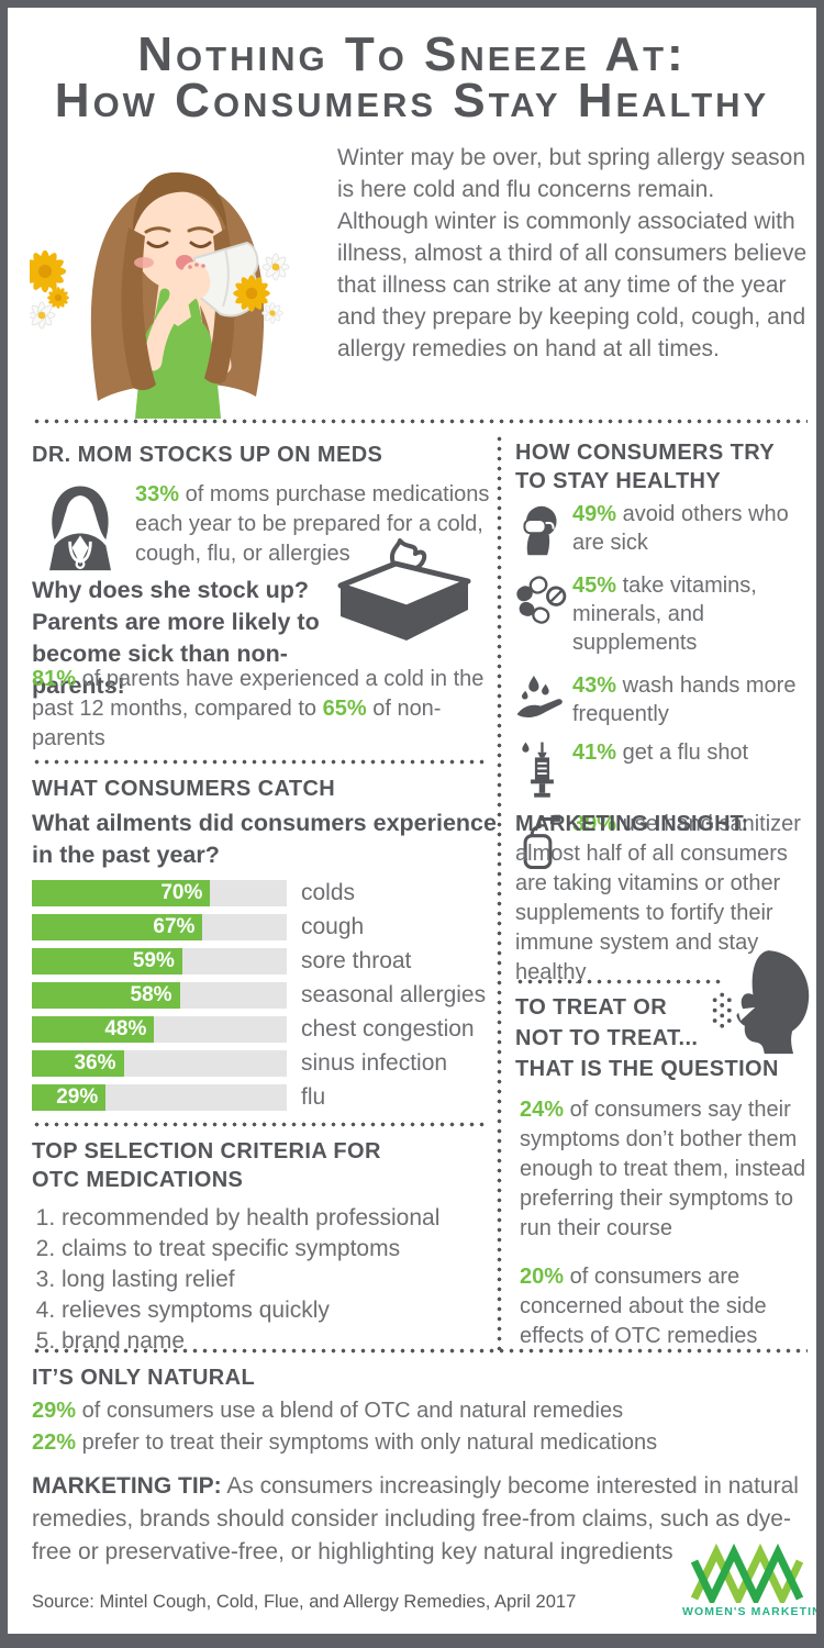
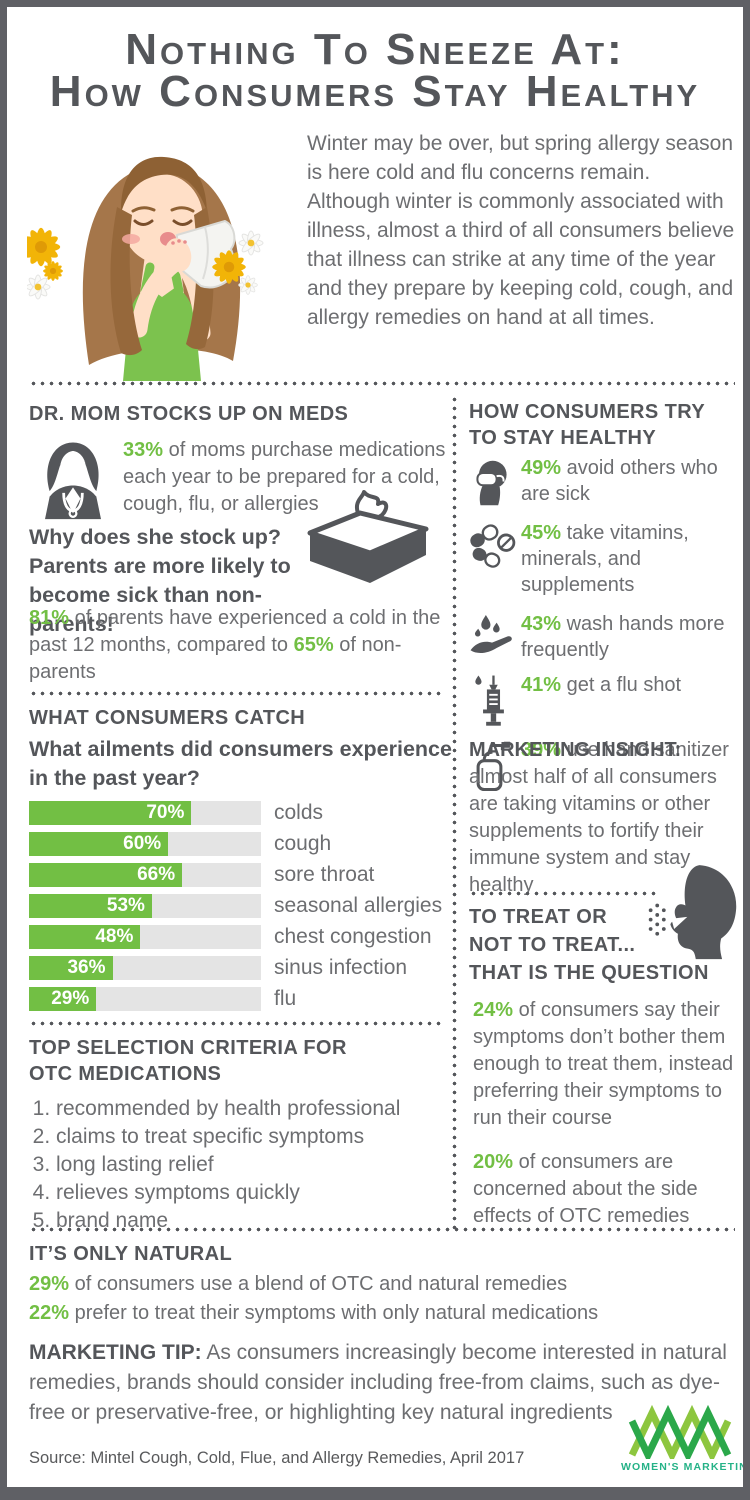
cough: 67% -> 60%
sore throat: 59% -> 66%
seasonal allergies: 58% -> 53%
